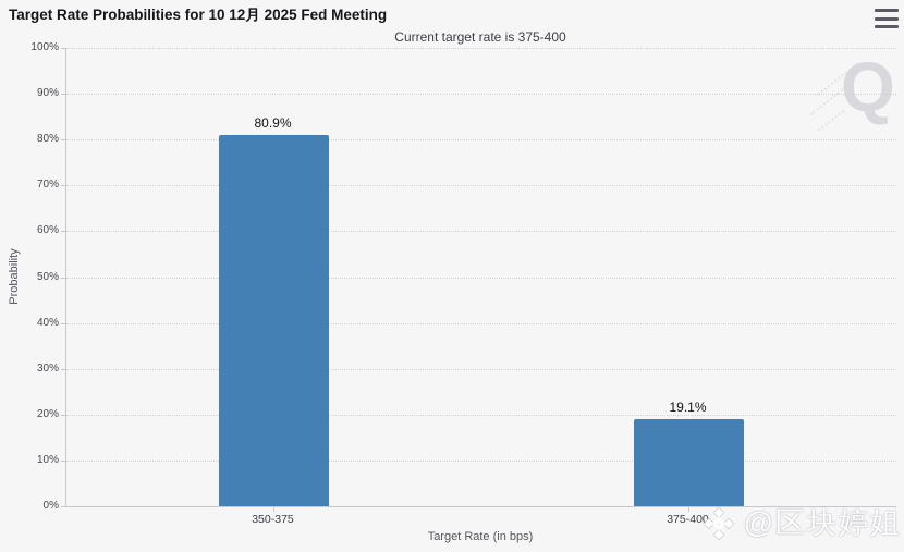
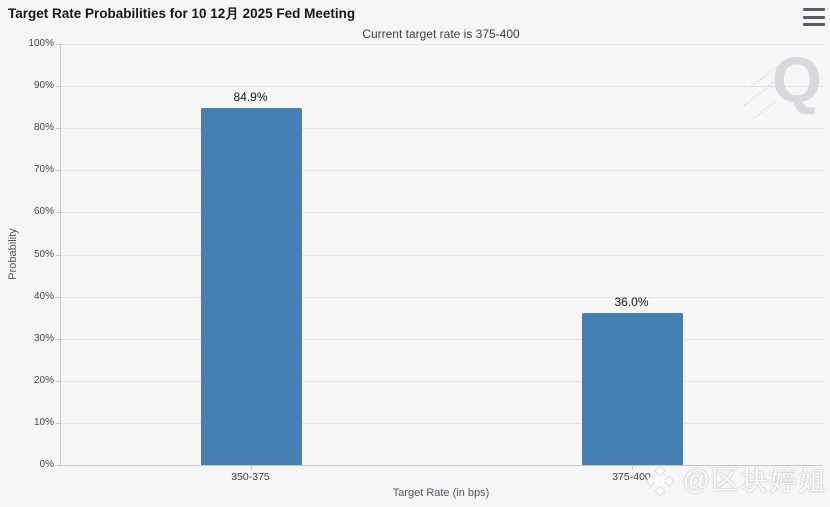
350-375: 80.9% -> 84.9%
375-400: 19.1% -> 36.0%
